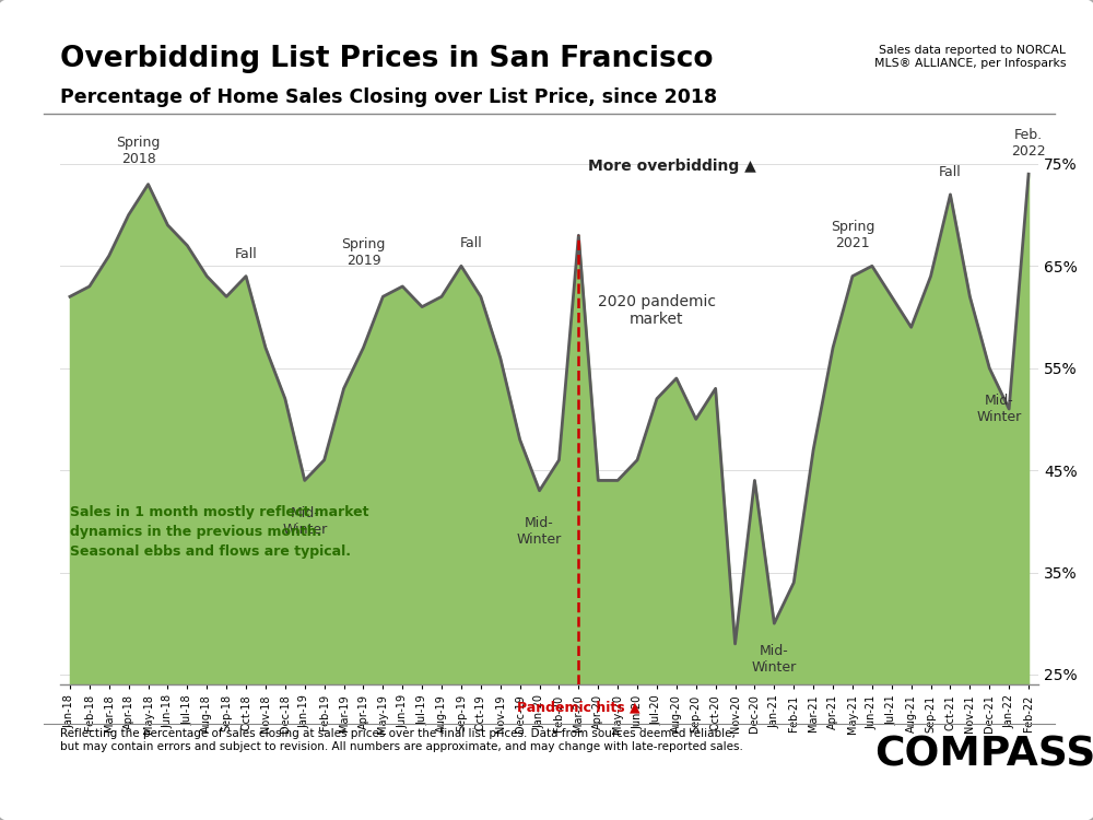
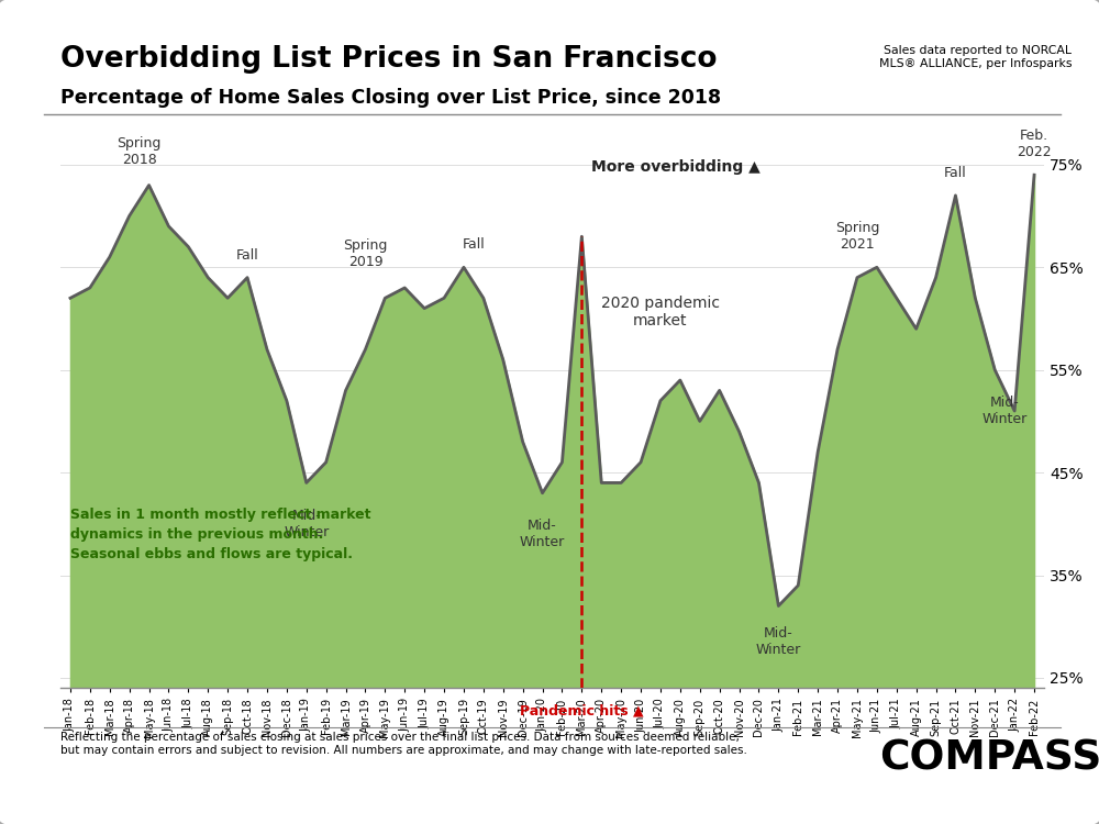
Nov-20: 28% -> 49%
Jan-21: 30% -> 32%
